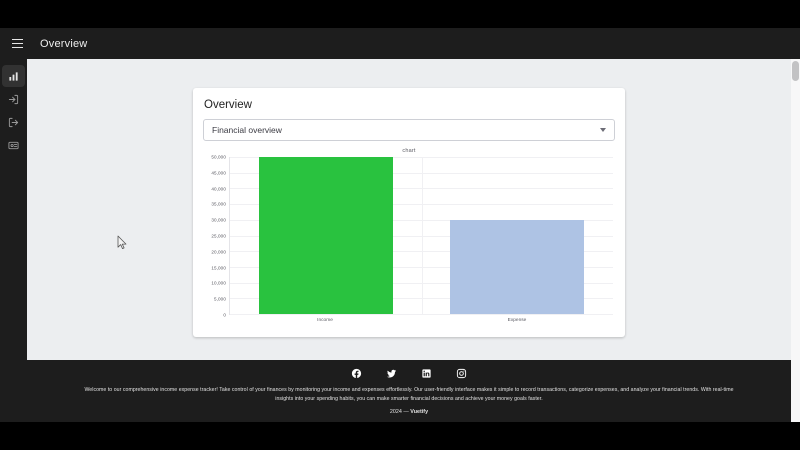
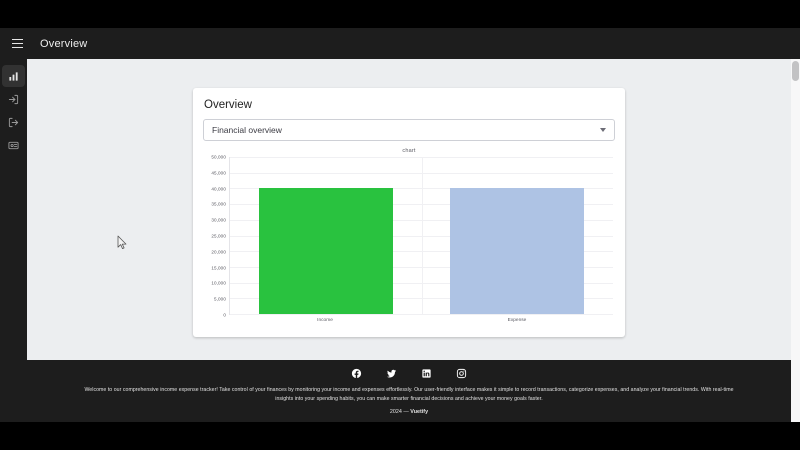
Income: 50000 -> 40000
Expense: 30000 -> 40000
